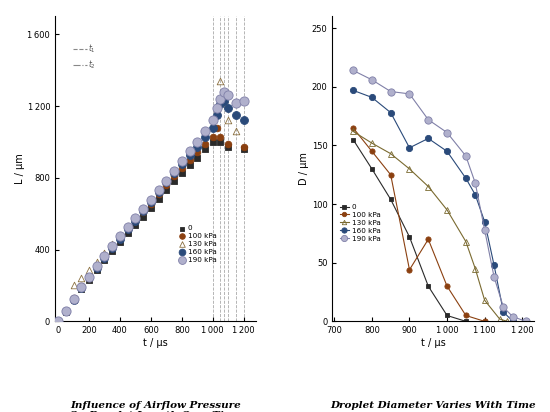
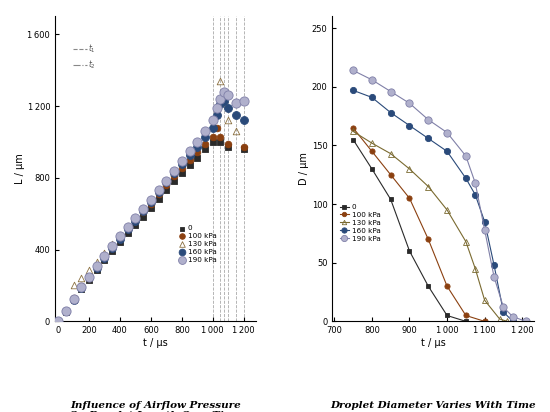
0/900: 72 -> 60
100 kPa/900: 44 -> 105
160 kPa/900: 148 -> 167
190 kPa/900: 194 -> 186
